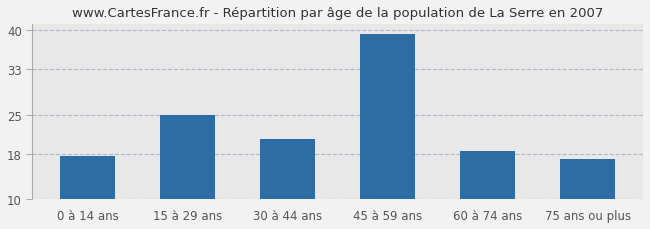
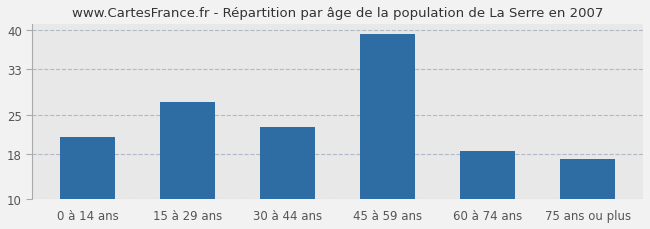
0 à 14 ans: 17.6 -> 21.0
15 à 29 ans: 25.0 -> 27.2
30 à 44 ans: 20.6 -> 22.8
